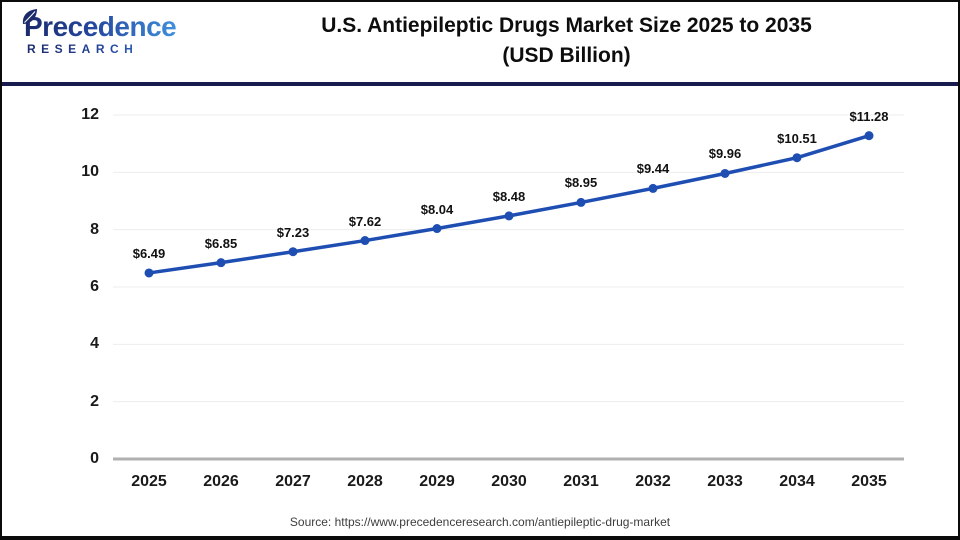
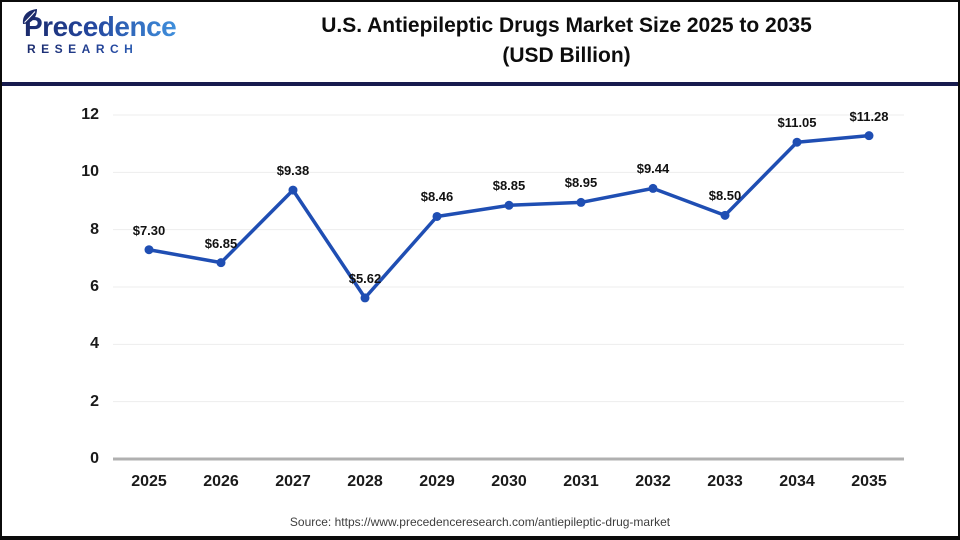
2025: $6.49 -> $7.30
2027: $7.23 -> $9.38
2028: $7.62 -> $5.62
2029: $8.04 -> $8.46
2030: $8.48 -> $8.85
2033: $9.96 -> $8.50
2034: $10.51 -> $11.05
